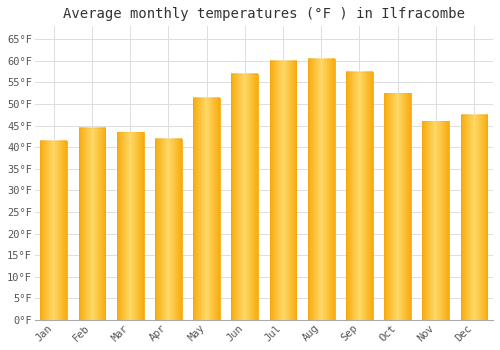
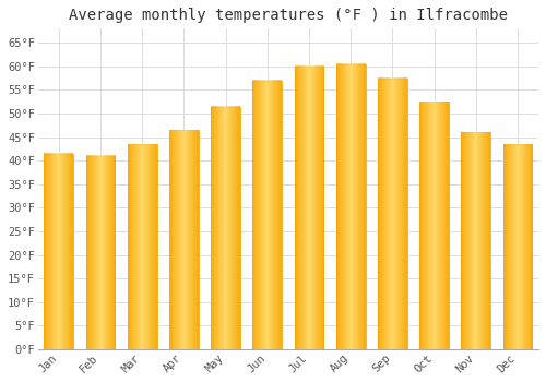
Feb: 44.5°F -> 41.0°F
Apr: 42.0°F -> 46.5°F
Dec: 47.5°F -> 43.5°F
